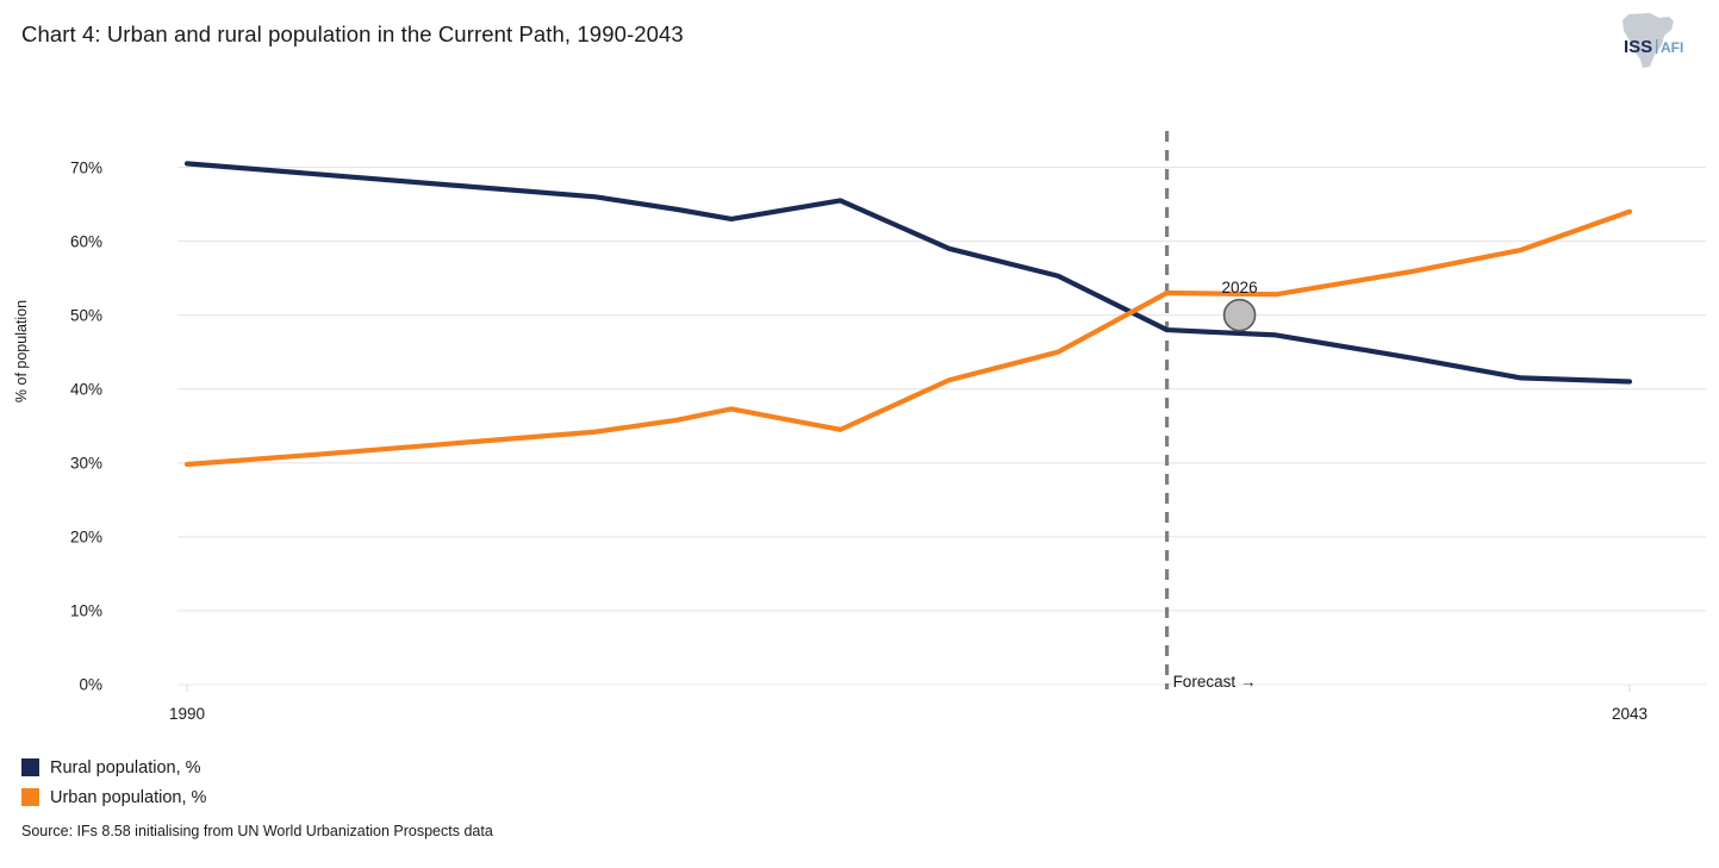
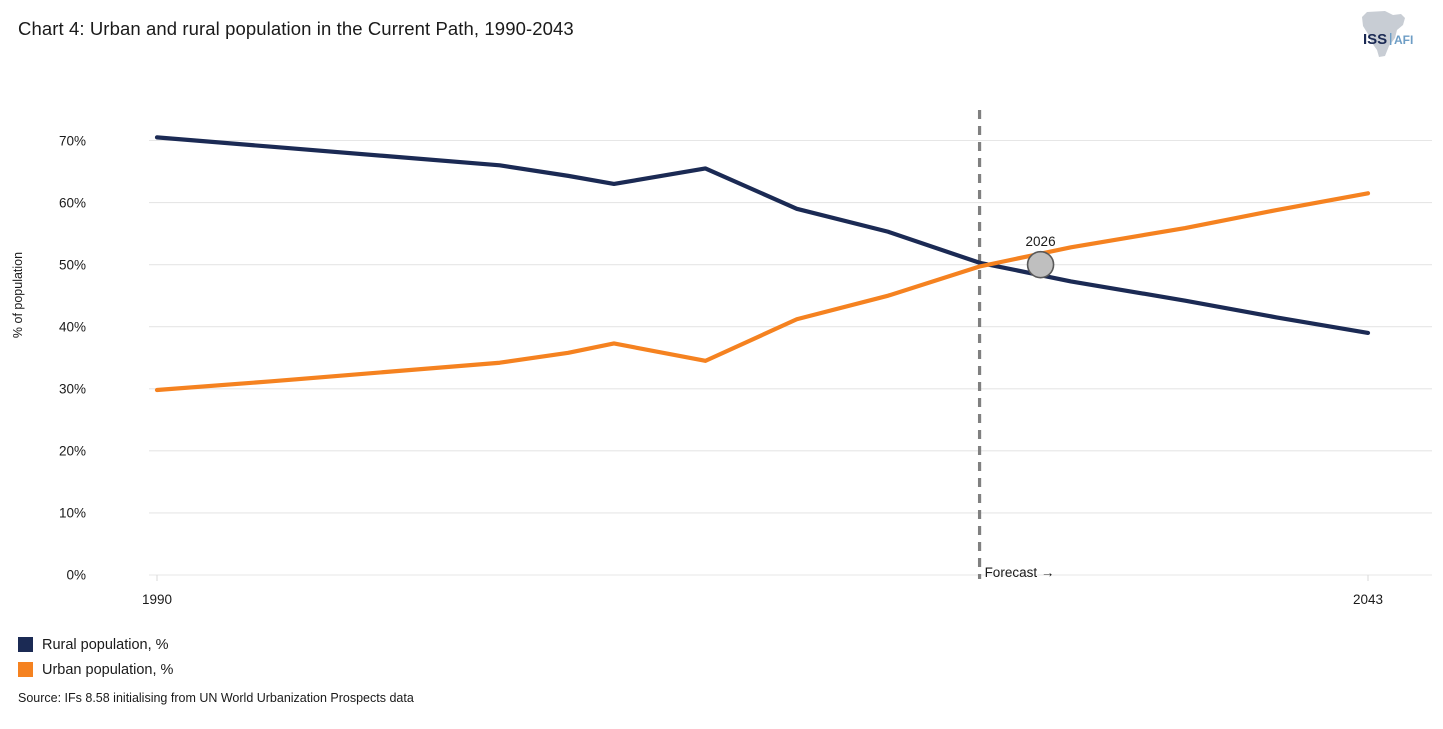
Rural population, %/2026: 48% -> 50%
Urban population, %/2026: 53% -> 50%
Rural population, %/2043: 41% -> 39%
Urban population, %/2043: 64% -> 62%
